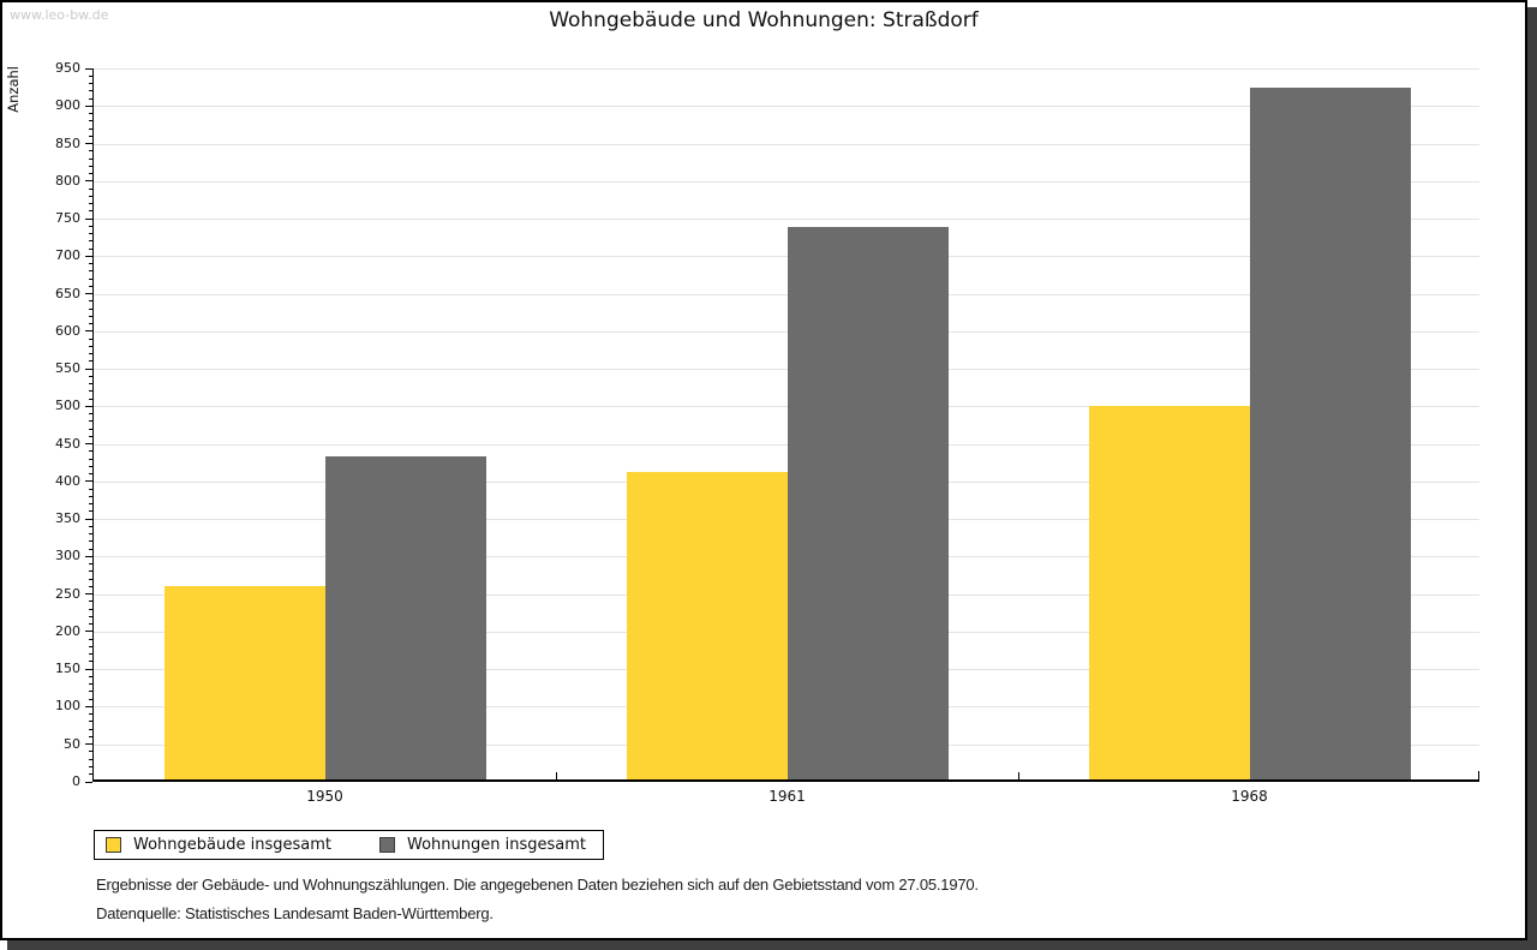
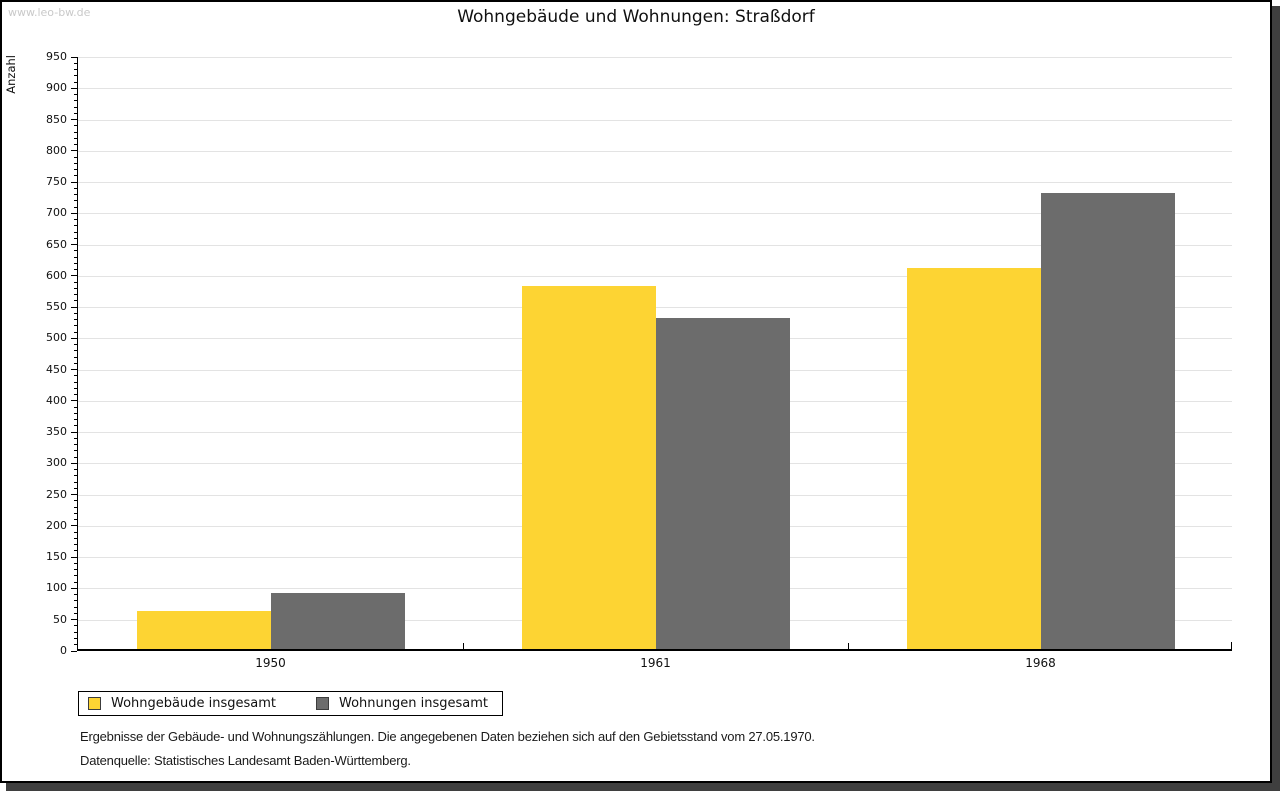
Wohngebäude insgesamt/1950: 260 -> 60
Wohnungen insgesamt/1950: 430 -> 90
Wohngebäude insgesamt/1961: 410 -> 580
Wohnungen insgesamt/1961: 740 -> 530
Wohngebäude insgesamt/1968: 500 -> 610
Wohnungen insgesamt/1968: 920 -> 730
